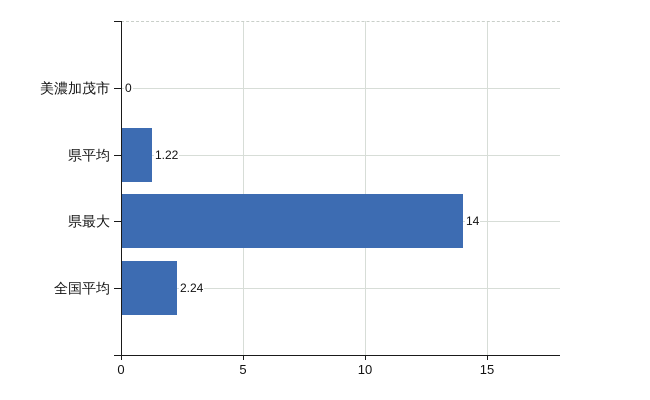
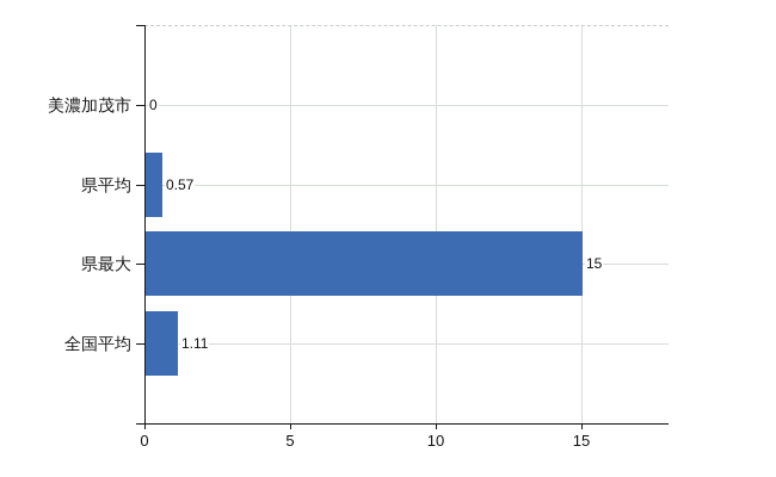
県平均: 1.22 -> 0.57
県最大: 14 -> 15
全国平均: 2.24 -> 1.11
